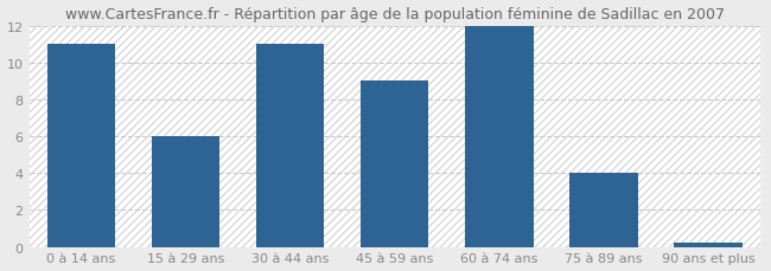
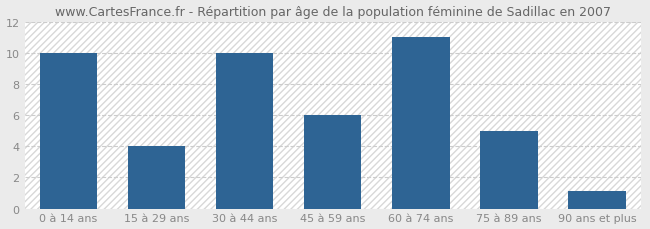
0 à 14 ans: 11.0 -> 10.0
15 à 29 ans: 6.0 -> 4.0
30 à 44 ans: 11.0 -> 10.0
45 à 59 ans: 9.0 -> 6.0
60 à 74 ans: 12.0 -> 11.0
75 à 89 ans: 4.0 -> 5.0
90 ans et plus: 0.2 -> 1.1
